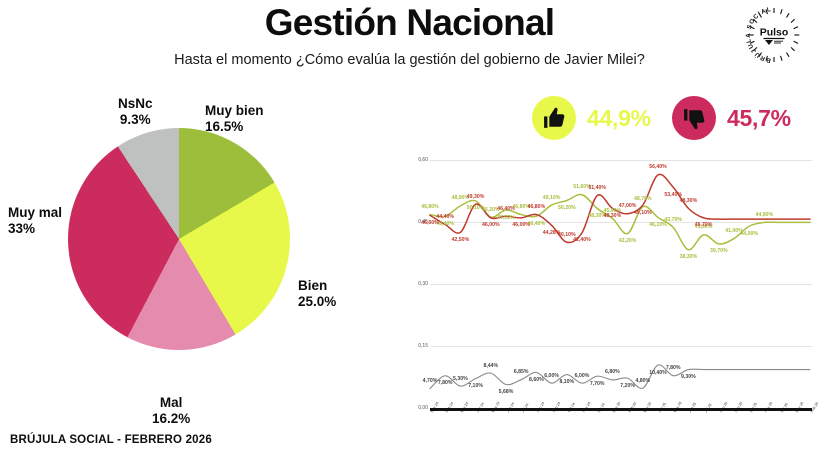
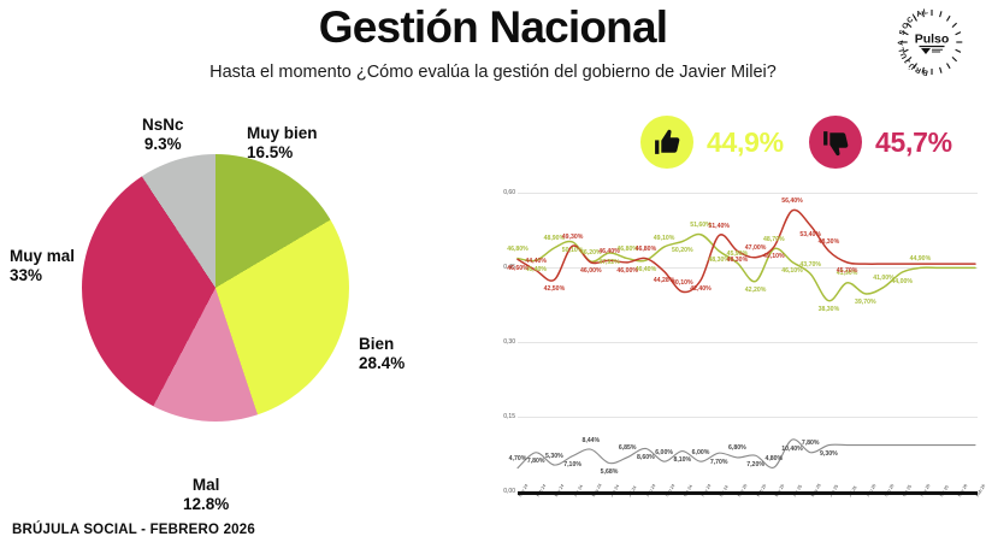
Gestión Nacional/Bien: 25.0% -> 28.4%
Gestión Nacional/Mal: 16.2% -> 12.8%
